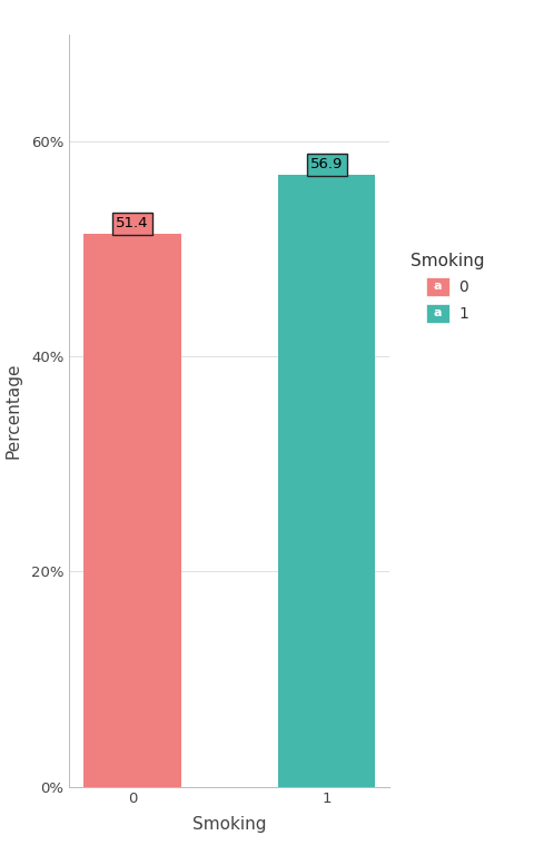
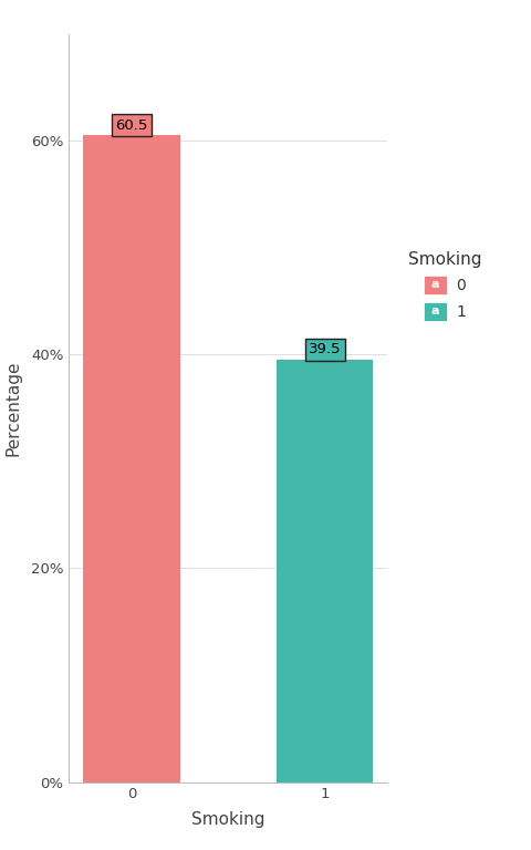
0: 51.4 -> 60.5
1: 56.9 -> 39.5
